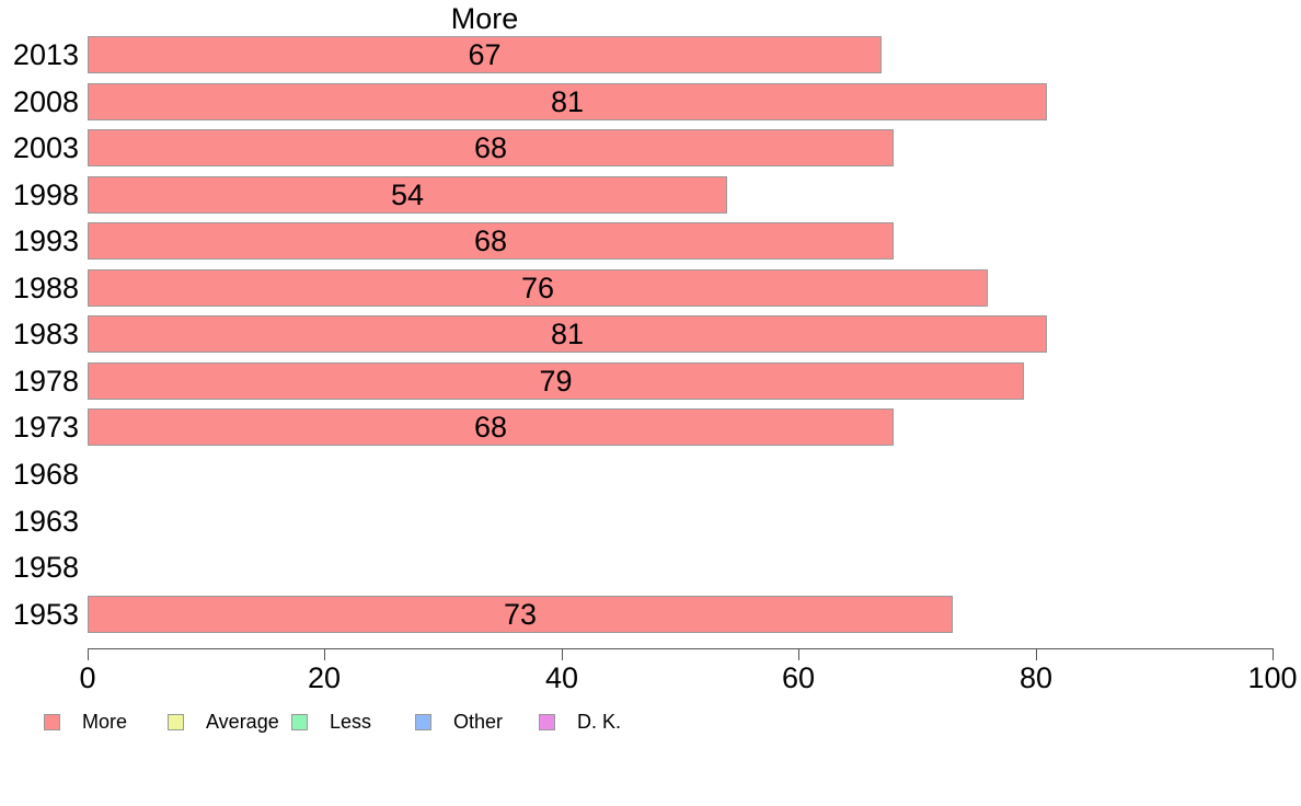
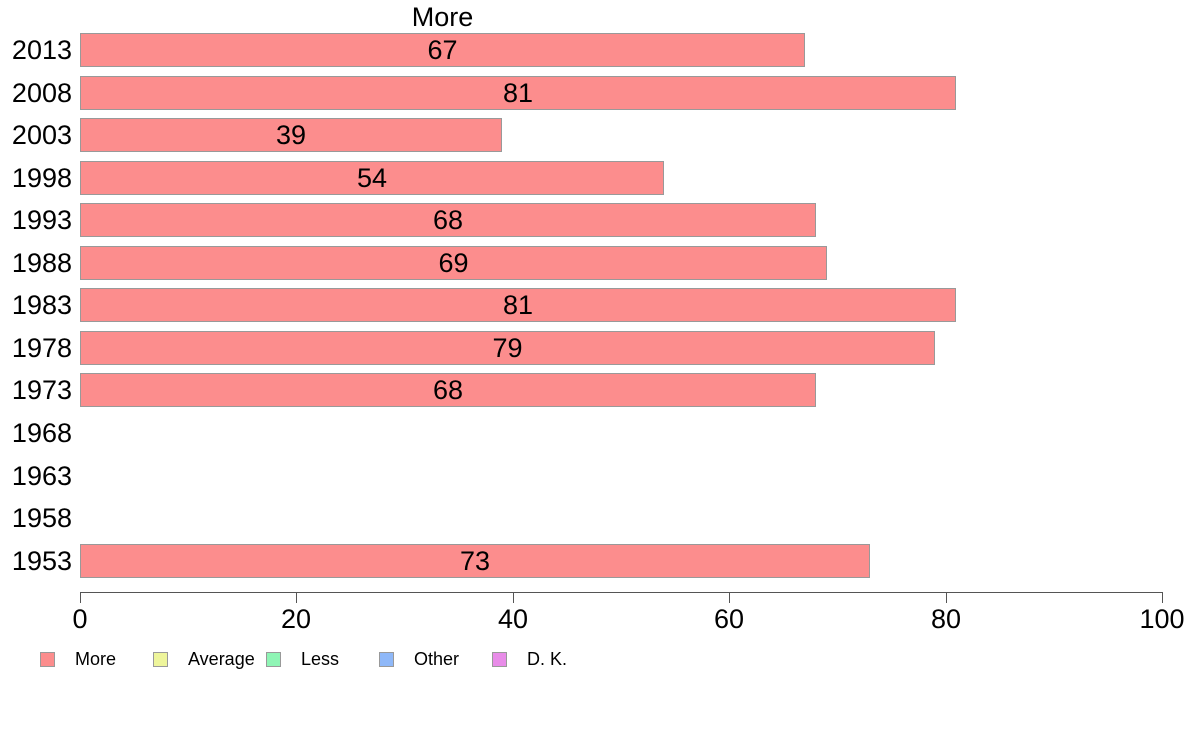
2003: 68 -> 39
1988: 76 -> 69
